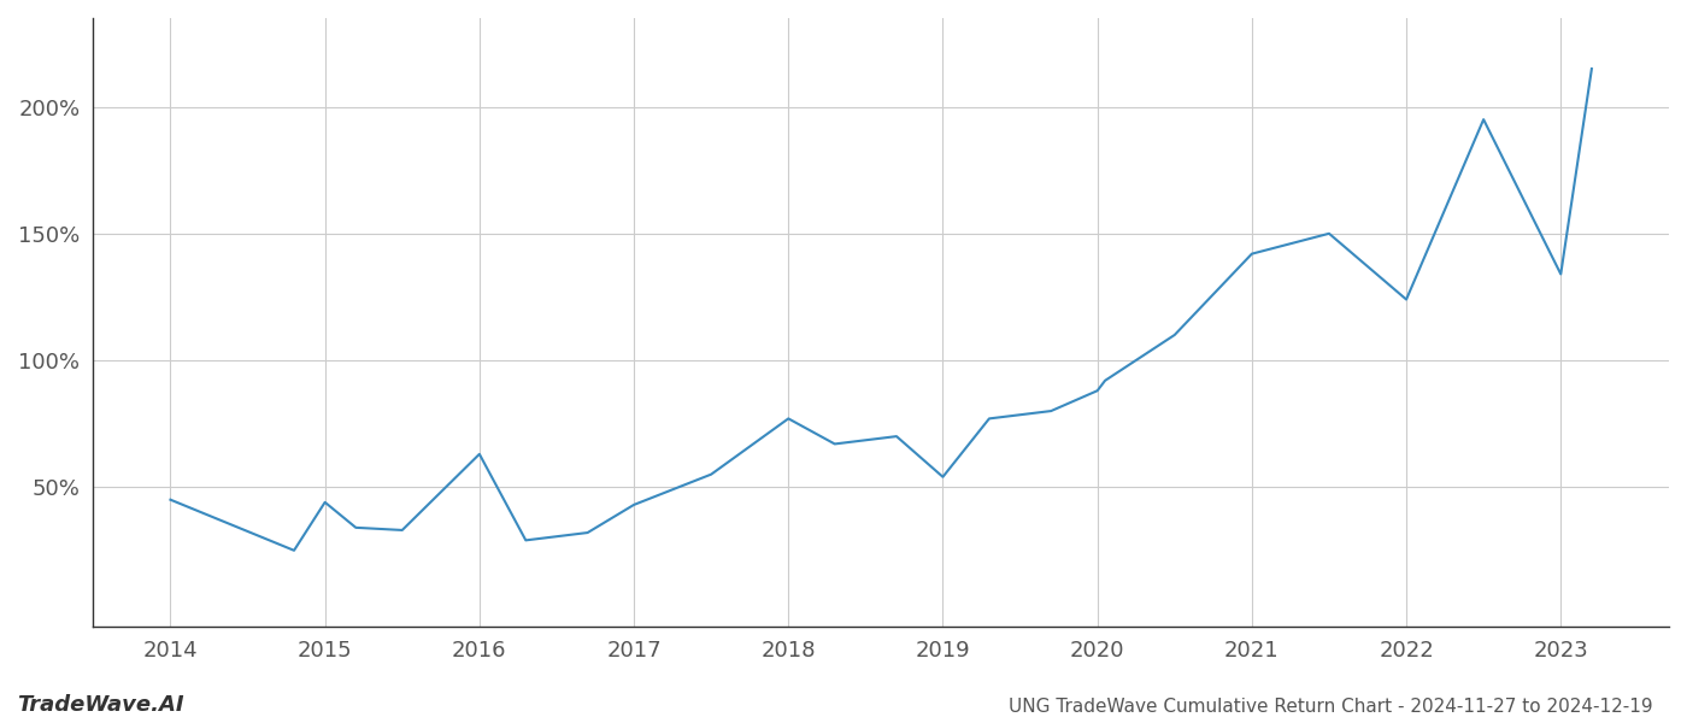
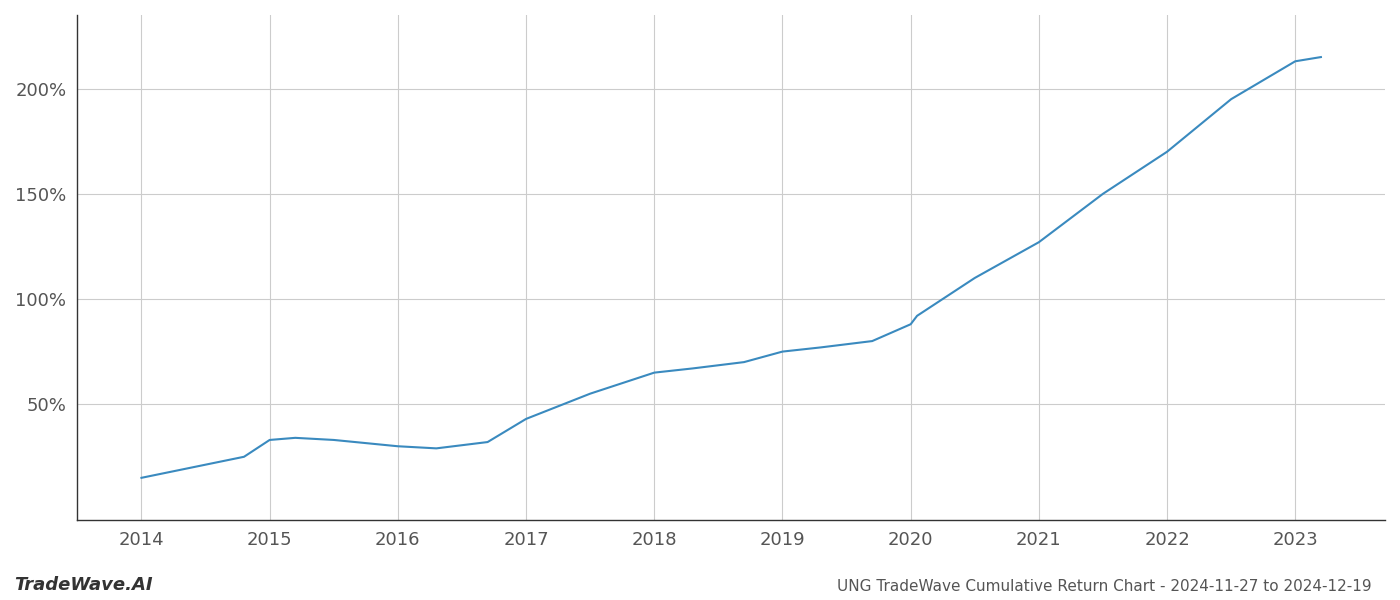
2014: 45% -> 15%
2015: 44% -> 33%
2016: 63% -> 30%
2018: 77% -> 65%
2019: 54% -> 75%
2021: 142% -> 127%
2022: 124% -> 170%
2023: 134% -> 213%
